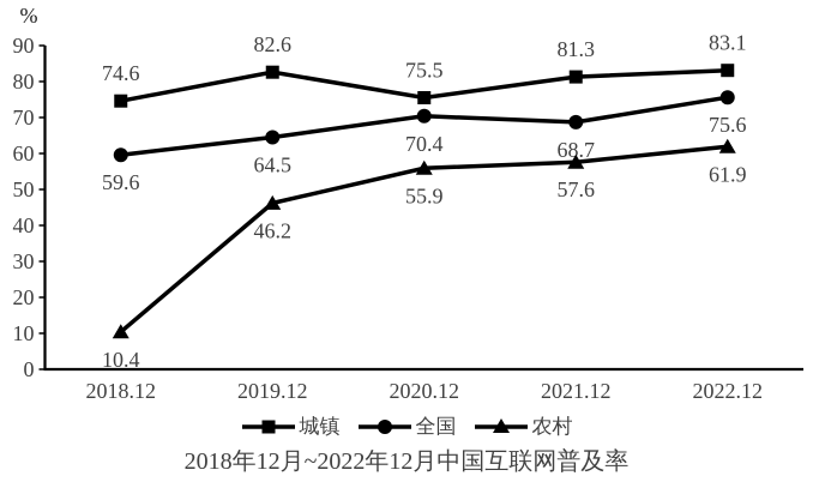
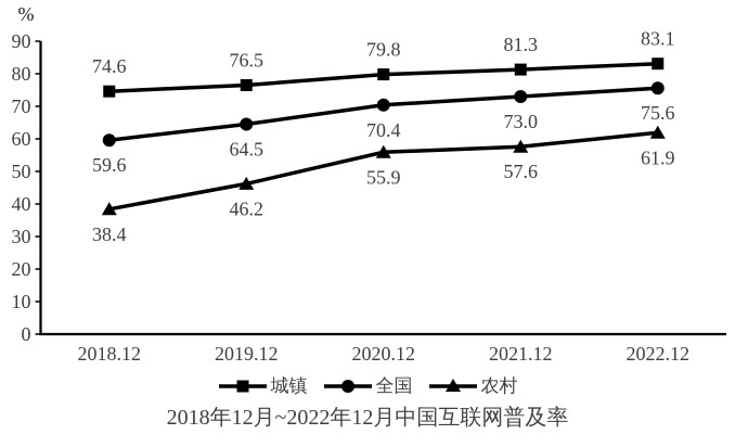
农村/2018.12: 10.4 -> 38.4
城镇/2019.12: 82.6 -> 76.5
城镇/2020.12: 75.5 -> 79.8
全国/2021.12: 68.7 -> 73.0
